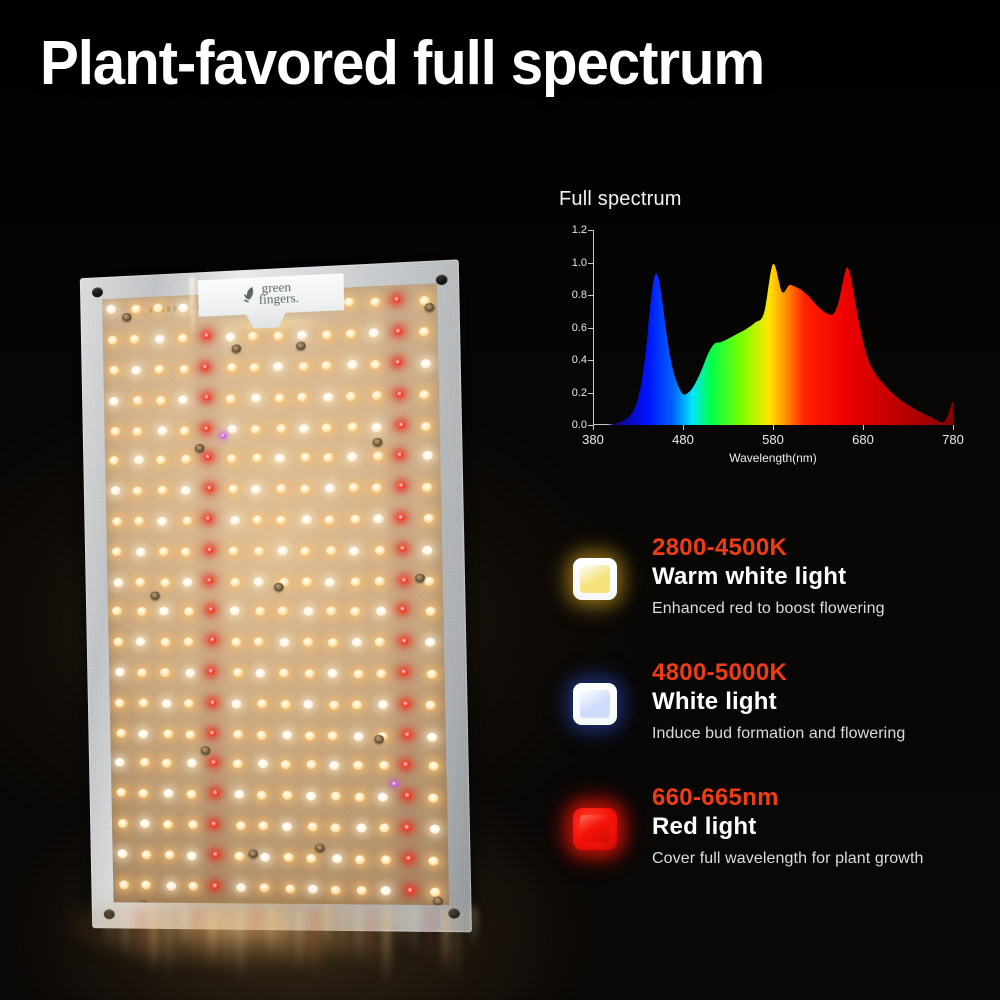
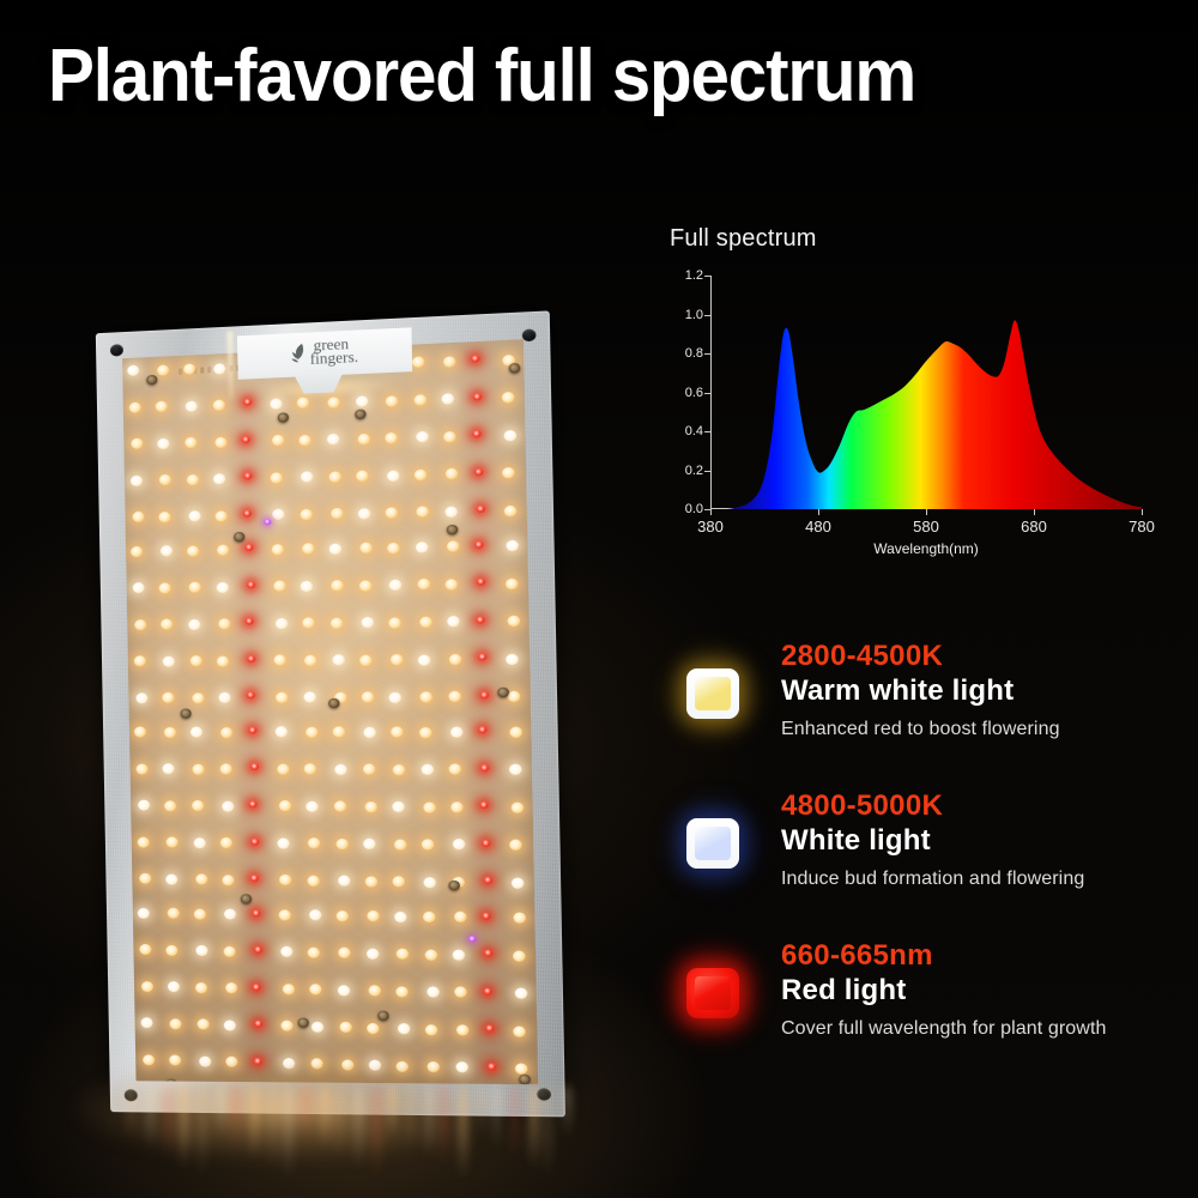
580: 0.99 -> 0.76
780: 0.15 -> 0.01
